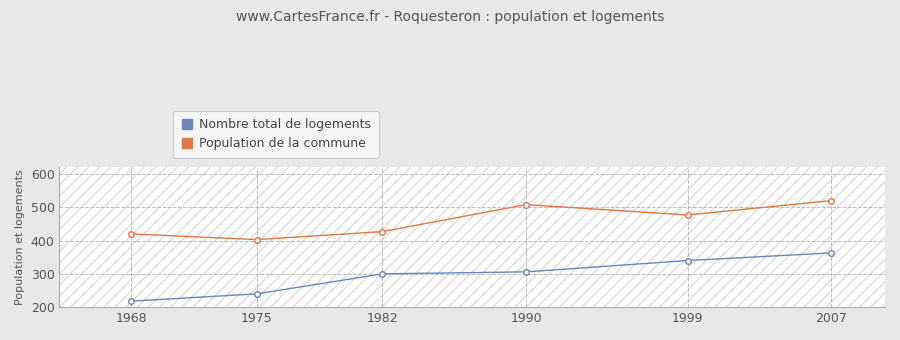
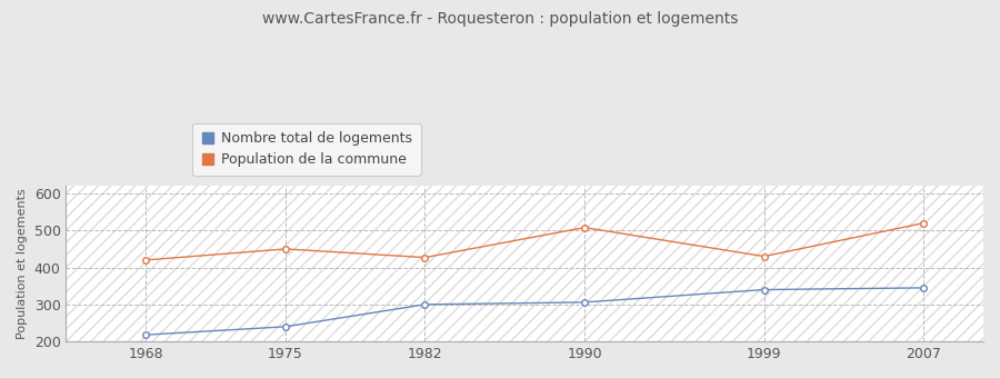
Population de la commune/1975: 403 -> 450
Population de la commune/1999: 477 -> 430
Nombre total de logements/2007: 363 -> 345
